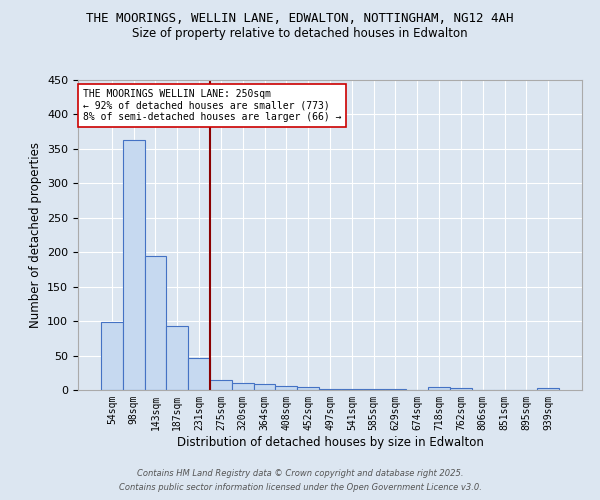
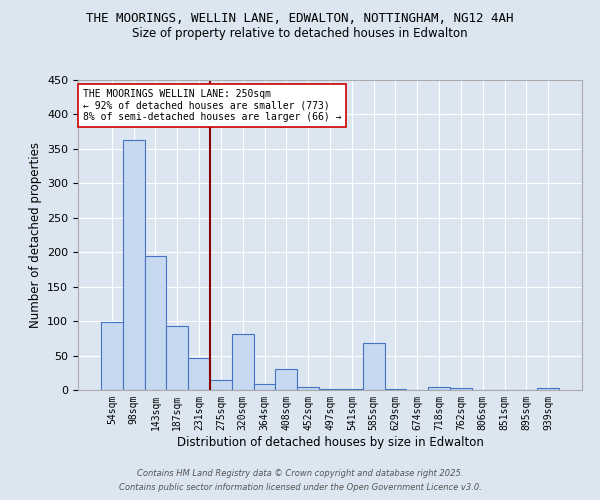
320sqm: 10 -> 82
408sqm: 6 -> 30
585sqm: 1 -> 68
